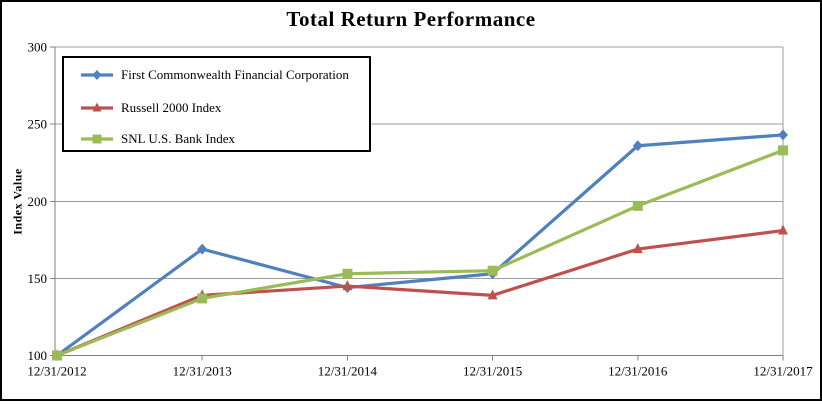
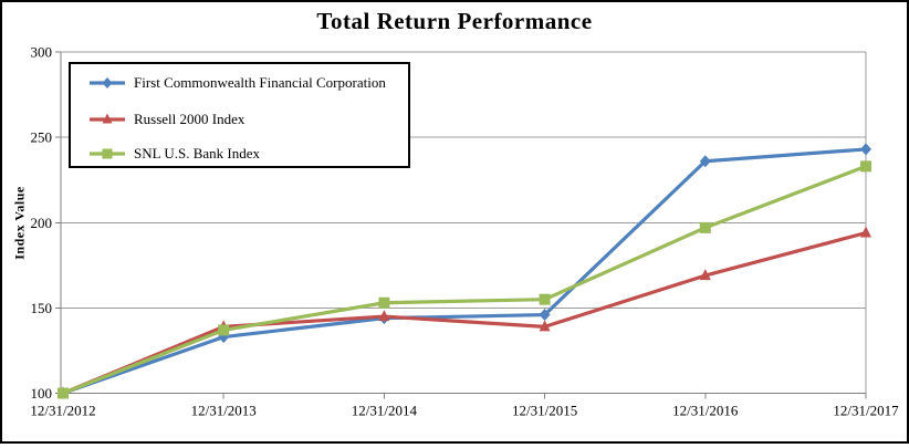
First Commonwealth Financial Corporation/12/31/2013: 169 -> 133
First Commonwealth Financial Corporation/12/31/2015: 153 -> 146
Russell 2000 Index/12/31/2017: 181 -> 194
